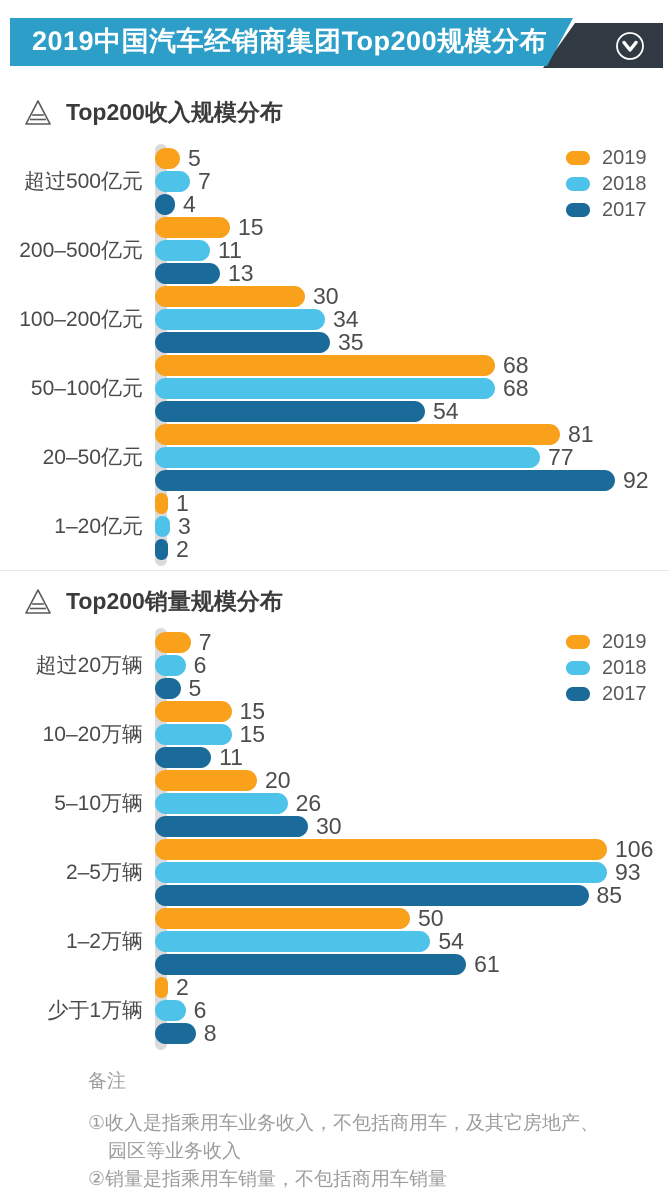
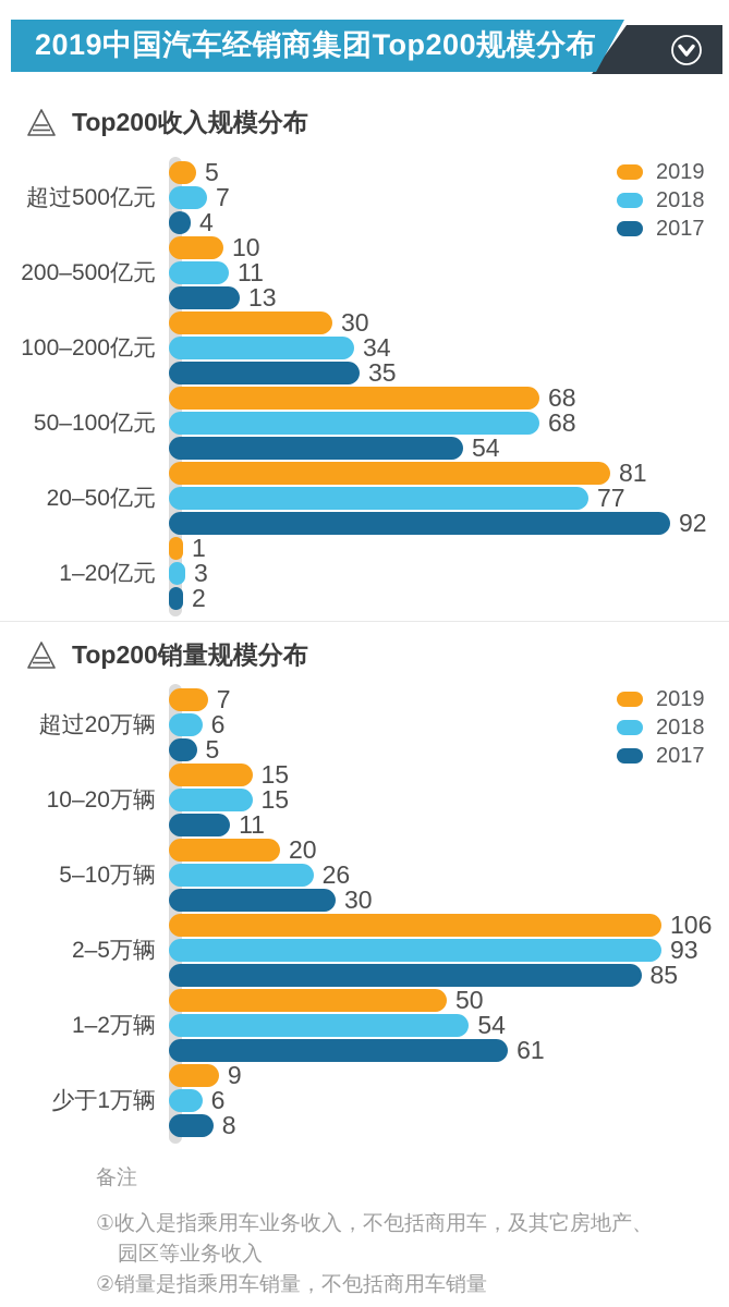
Top200收入规模分布/2019/200–500亿元: 15 -> 10
Top200销量规模分布/2019/少于1万辆: 2 -> 9
